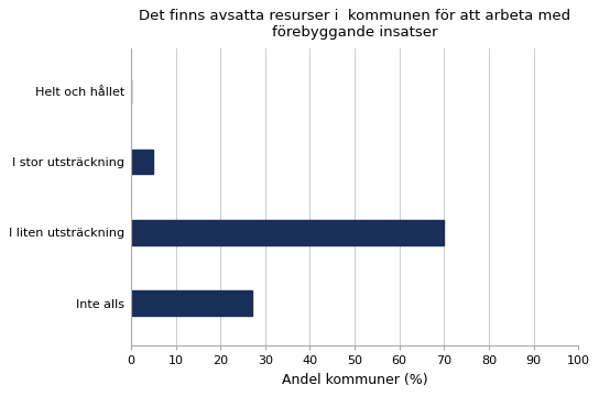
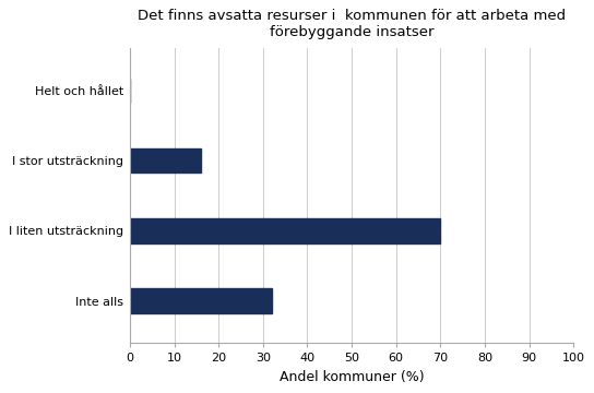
I stor utsträckning: 5 -> 16
Inte alls: 27 -> 32
